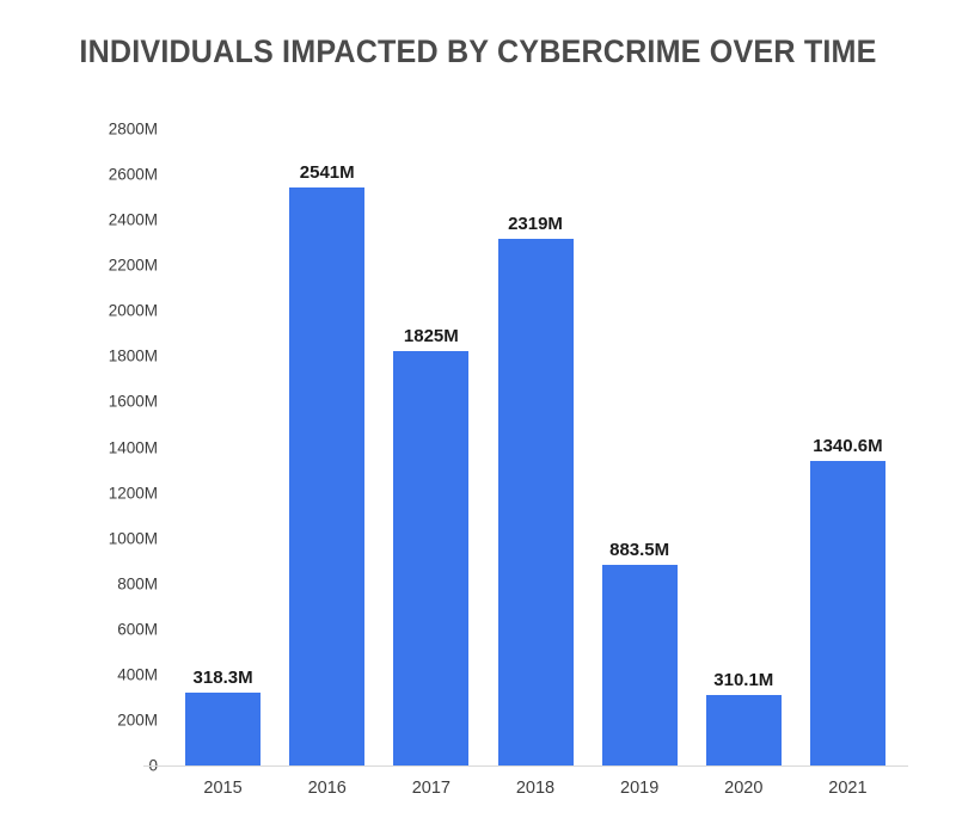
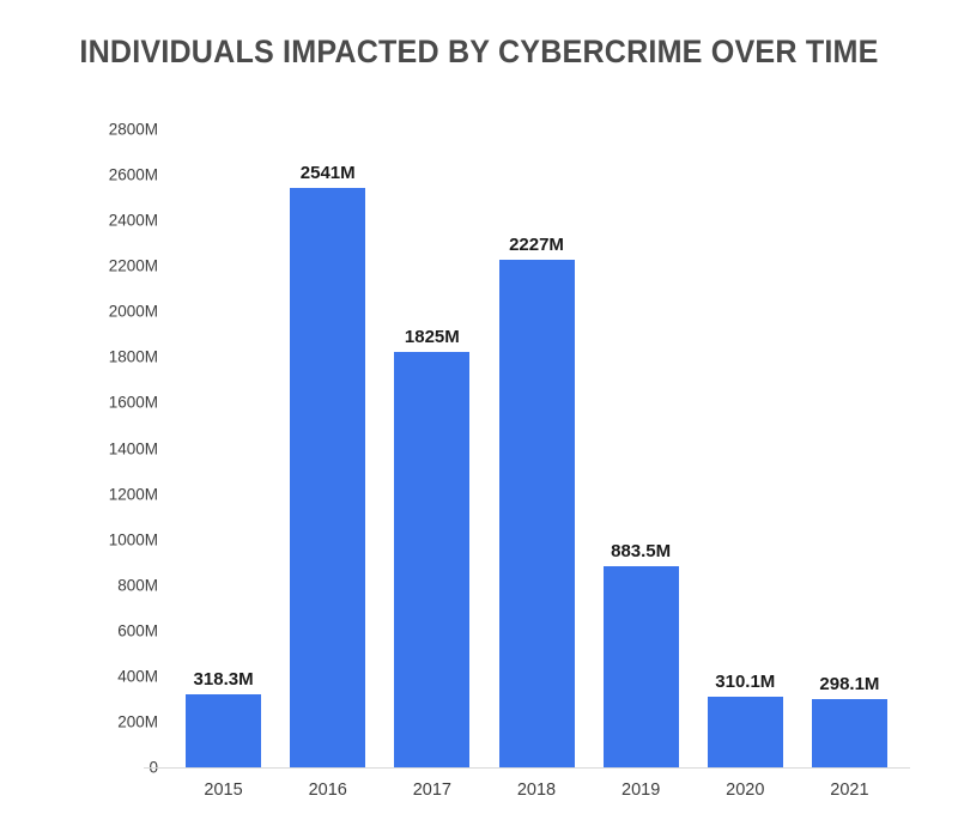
2018: 2319M -> 2227M
2021: 1340.6M -> 298.1M
